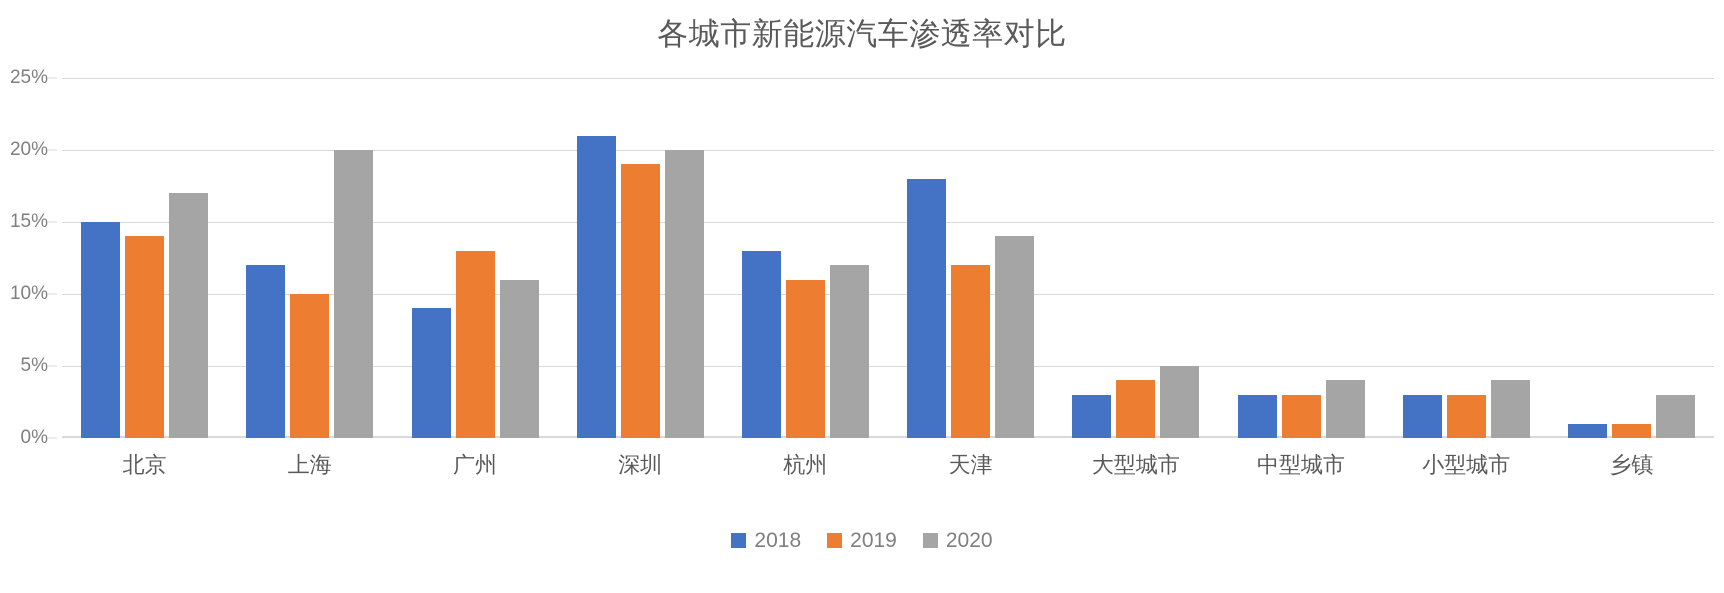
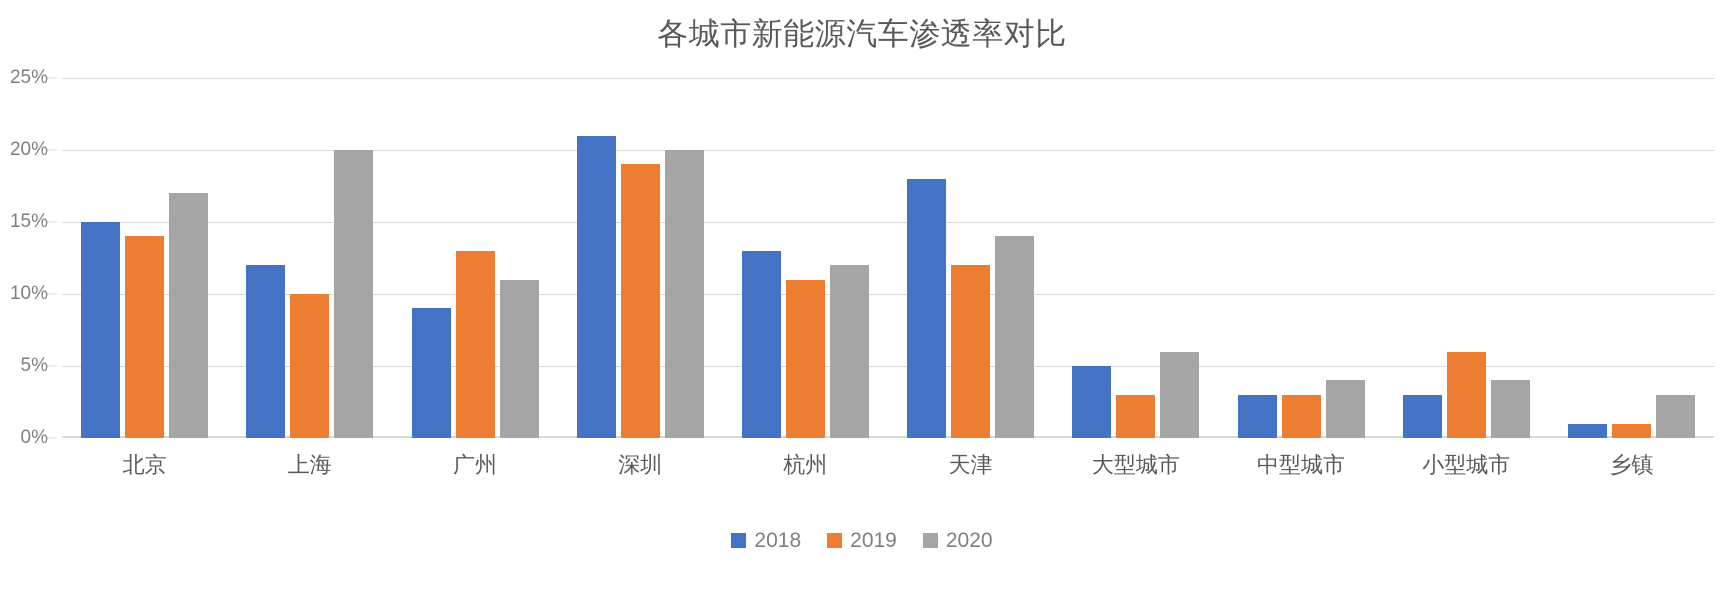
2018/大型城市: 3% -> 5%
2019/大型城市: 4% -> 3%
2020/大型城市: 5% -> 6%
2019/小型城市: 3% -> 6%
